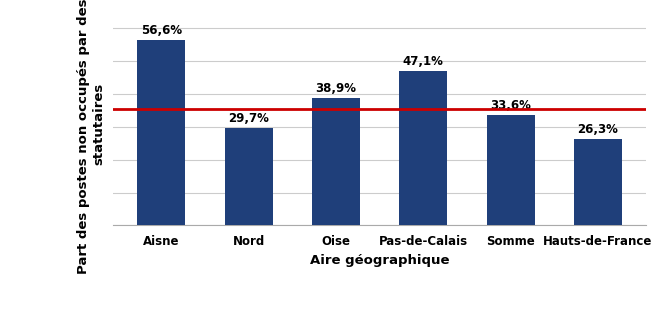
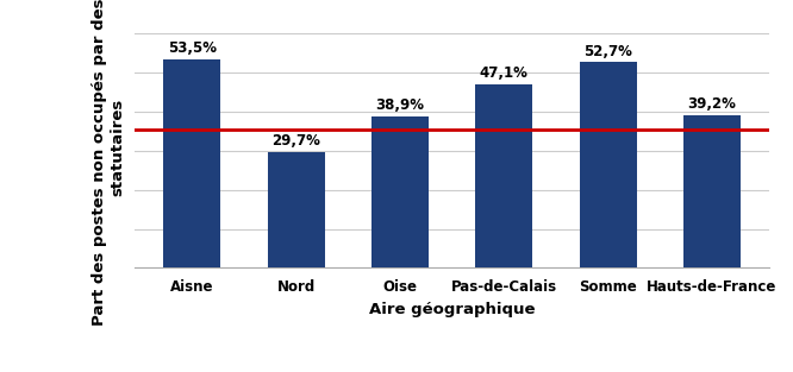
Aisne: 56,6% -> 53,5%
Somme: 33,6% -> 52,7%
Hauts-de-France: 26,3% -> 39,2%
